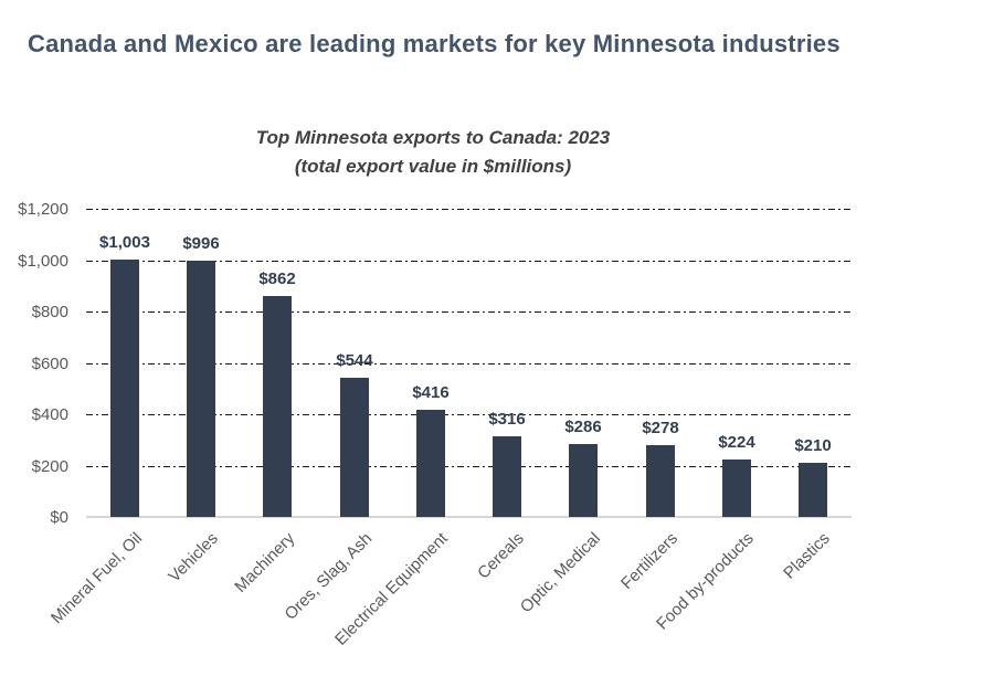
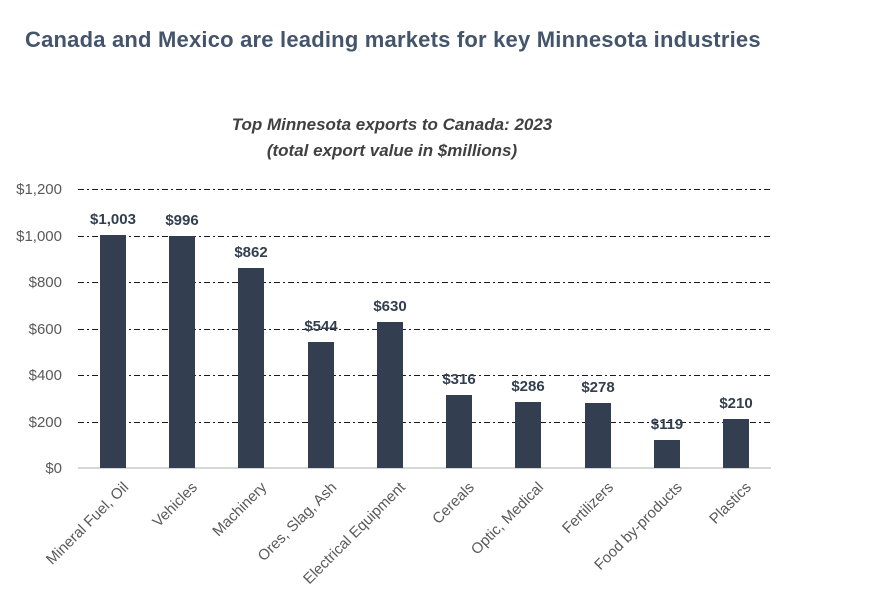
Electrical Equipment: $416 -> $630
Food by-products: $224 -> $119
